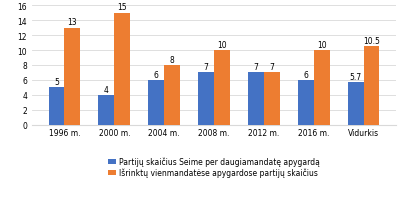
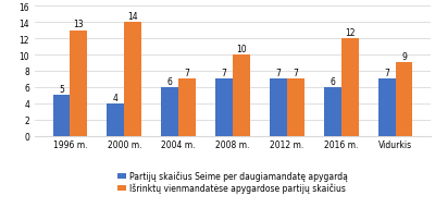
Išrinktų vienmandatėse apygardose partijų skaičius/2000 m.: 15 -> 14
Išrinktų vienmandatėse apygardose partijų skaičius/2004 m.: 8 -> 7
Išrinktų vienmandatėse apygardose partijų skaičius/2016 m.: 10 -> 12
Partijų skaičius Seime per daugiamandatę apygardą/Vidurkis: 5.7 -> 7
Išrinktų vienmandatėse apygardose partijų skaičius/Vidurkis: 10.5 -> 9
